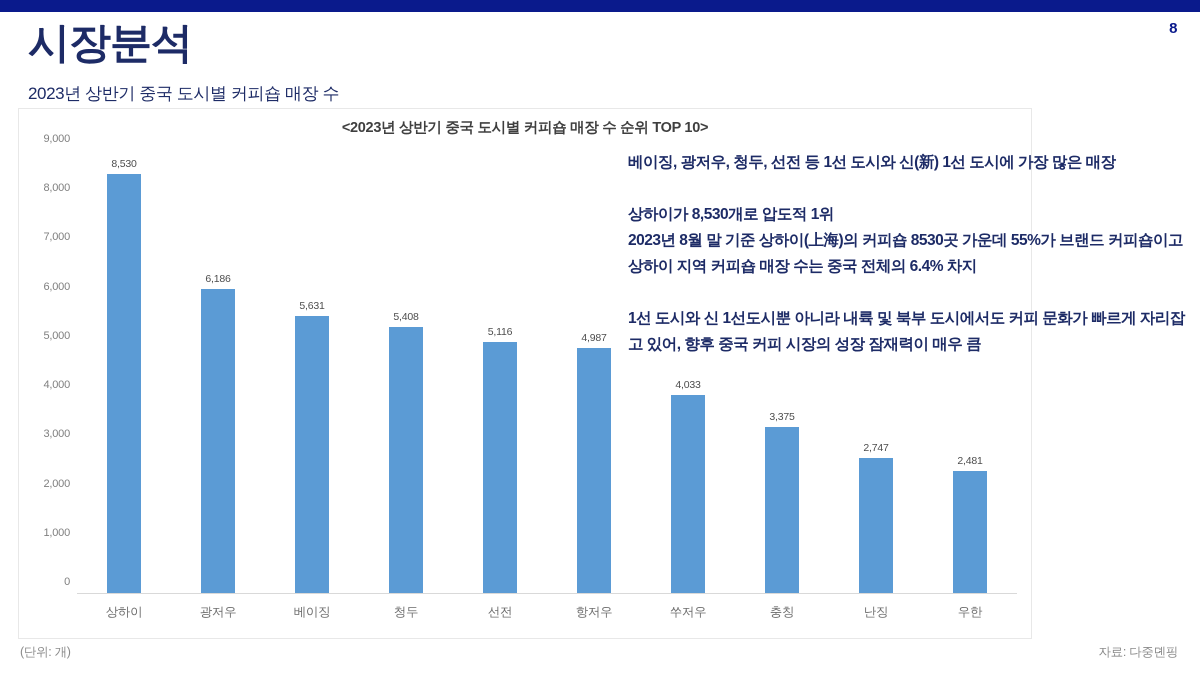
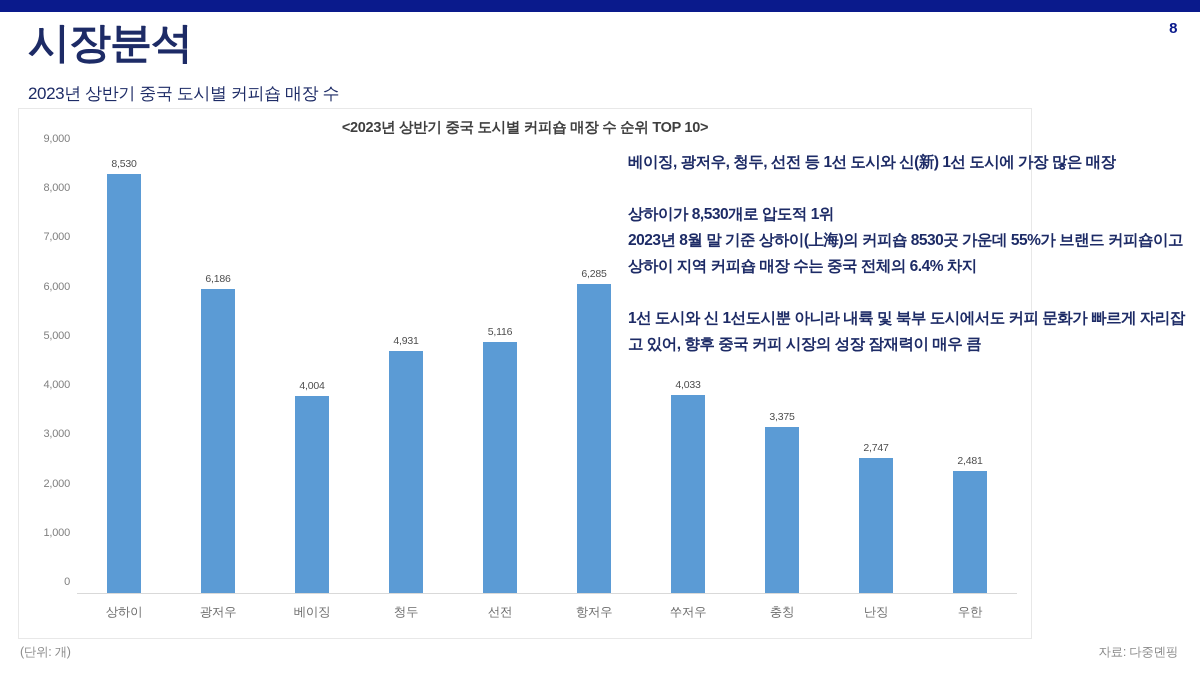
베이징: 5,631 -> 4,004
청두: 5,408 -> 4,931
항저우: 4,987 -> 6,285
